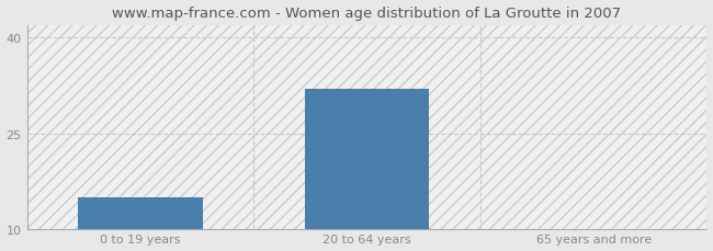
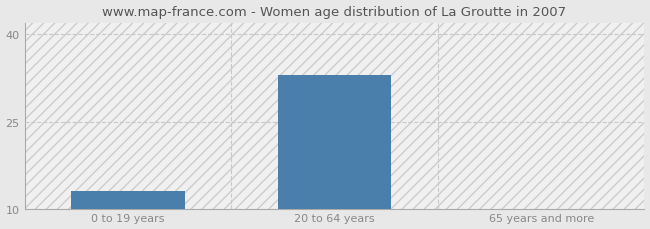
0 to 19 years: 15 -> 13
20 to 64 years: 32 -> 33
